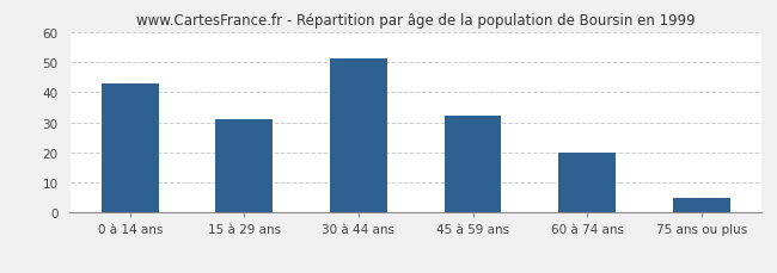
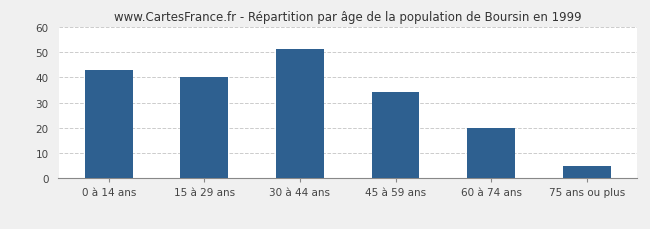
15 à 29 ans: 31 -> 40
45 à 59 ans: 32 -> 34
